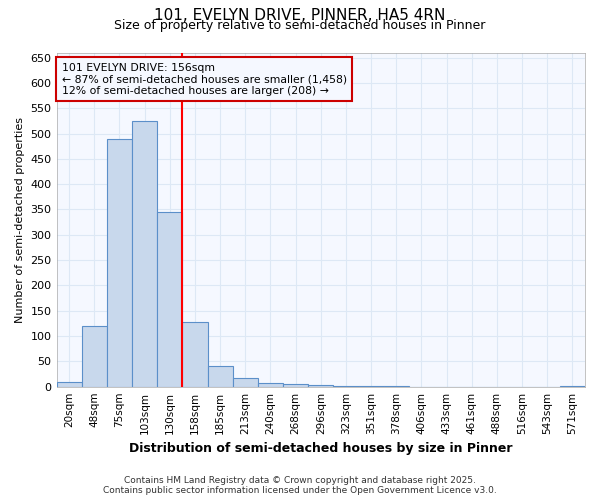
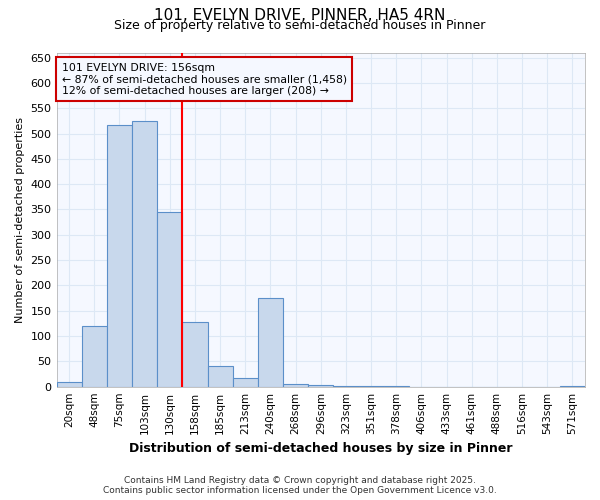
75sqm: 490 -> 516
240sqm: 8 -> 176
